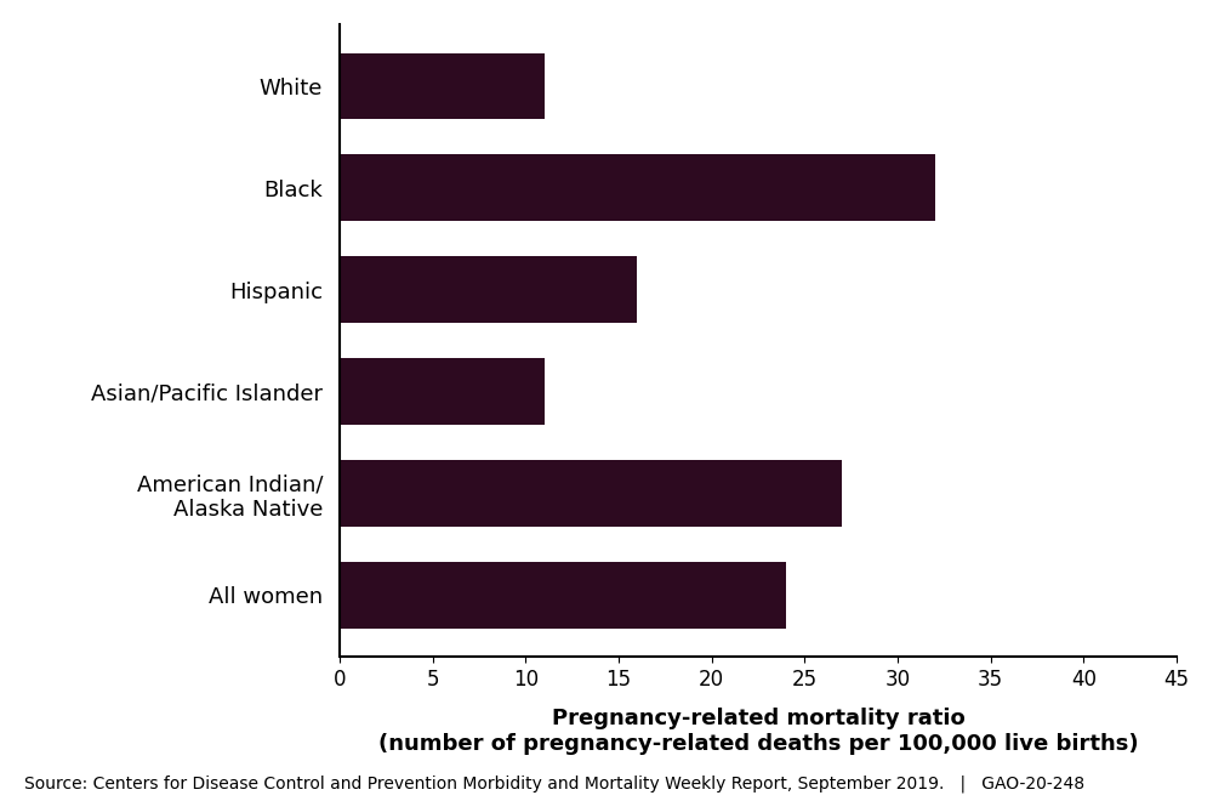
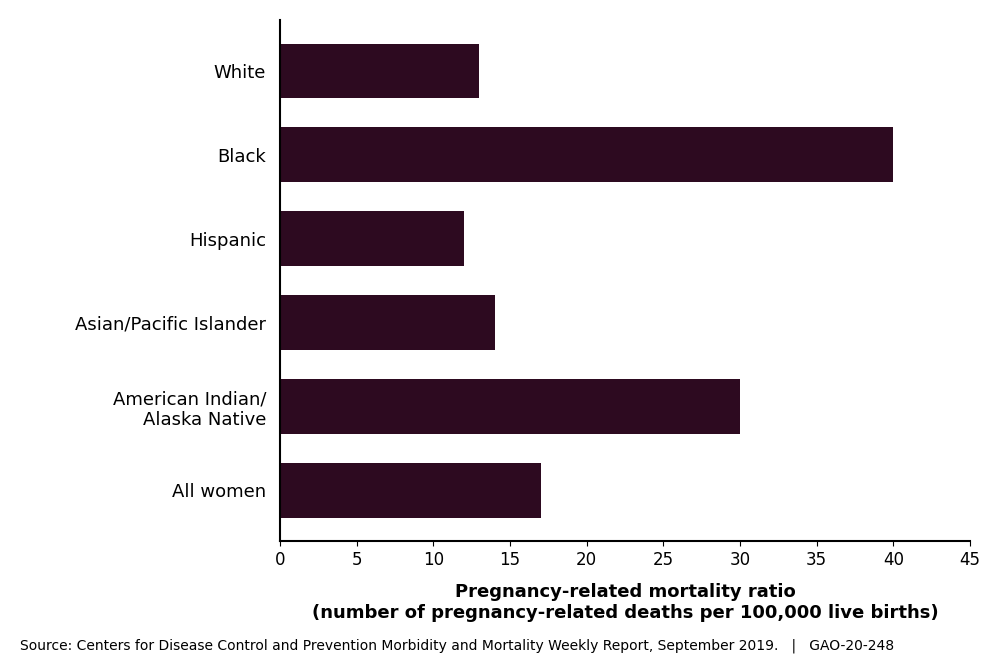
White: 11 -> 13
Black: 32 -> 40
Hispanic: 16 -> 12
Asian/Pacific Islander: 11 -> 14
American Indian/ Alaska Native: 27 -> 30
All women: 24 -> 17
